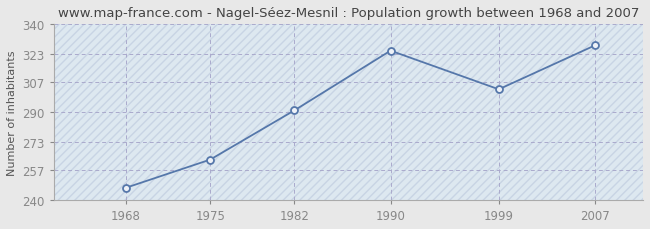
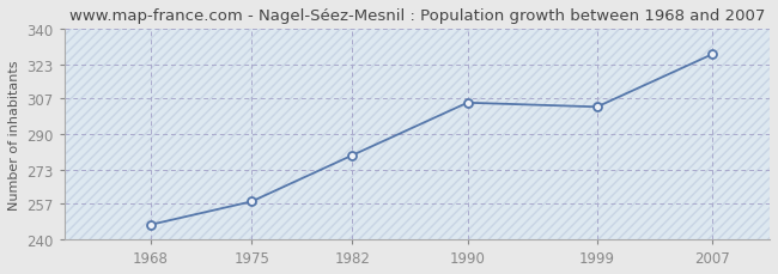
1975: 263 -> 258
1982: 291 -> 280
1990: 325 -> 305
